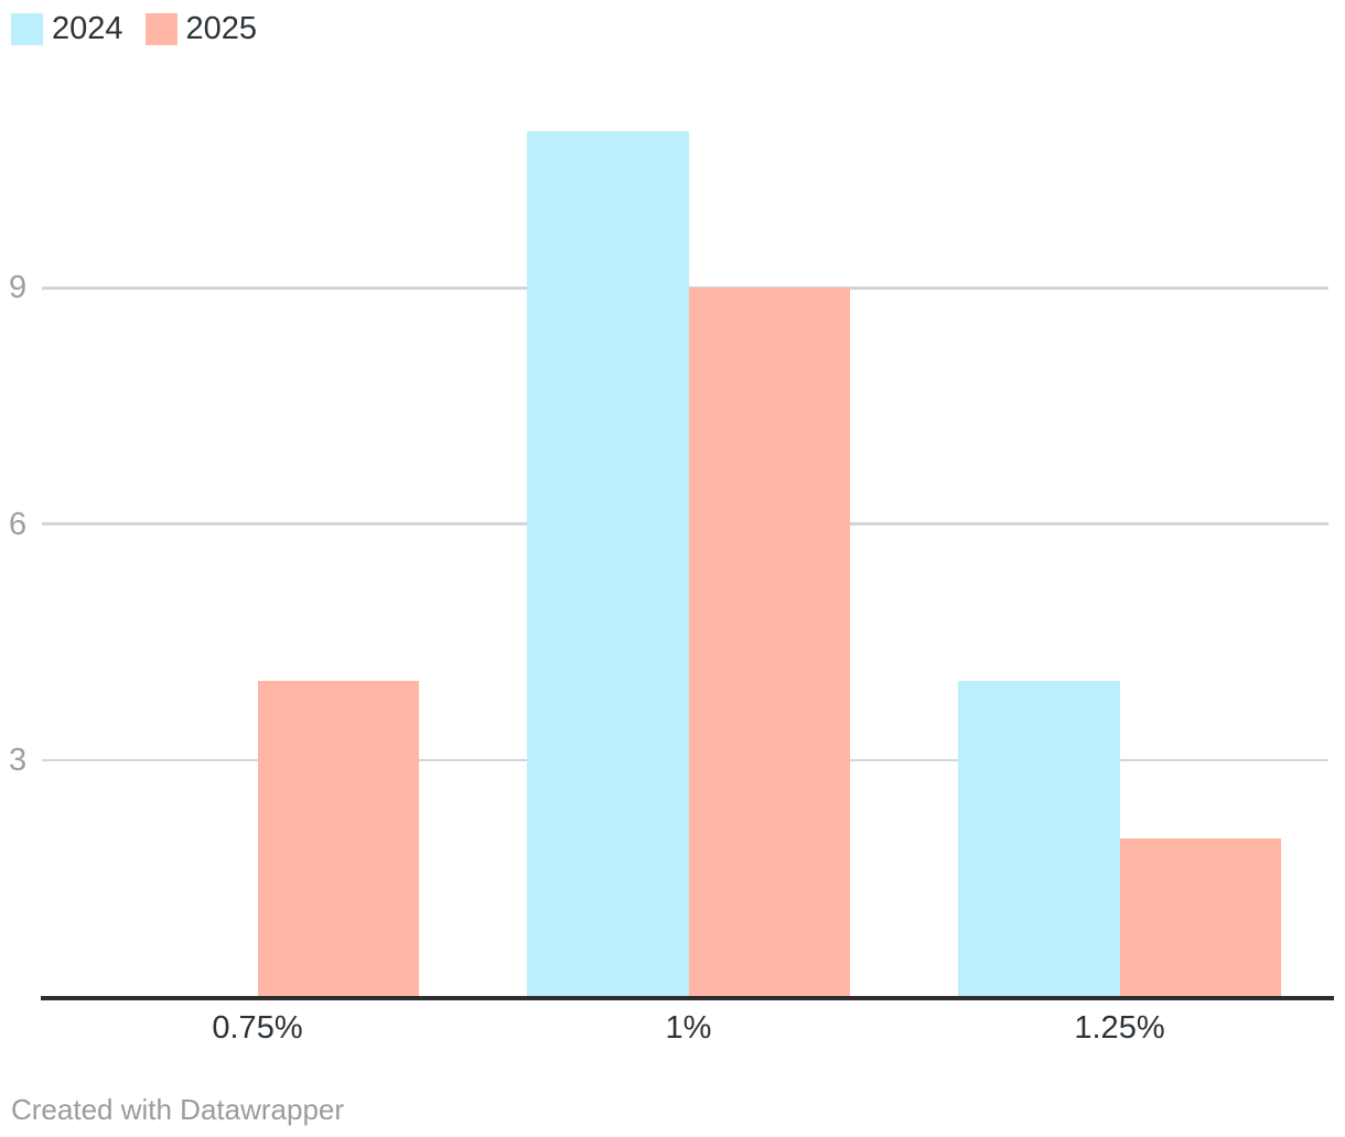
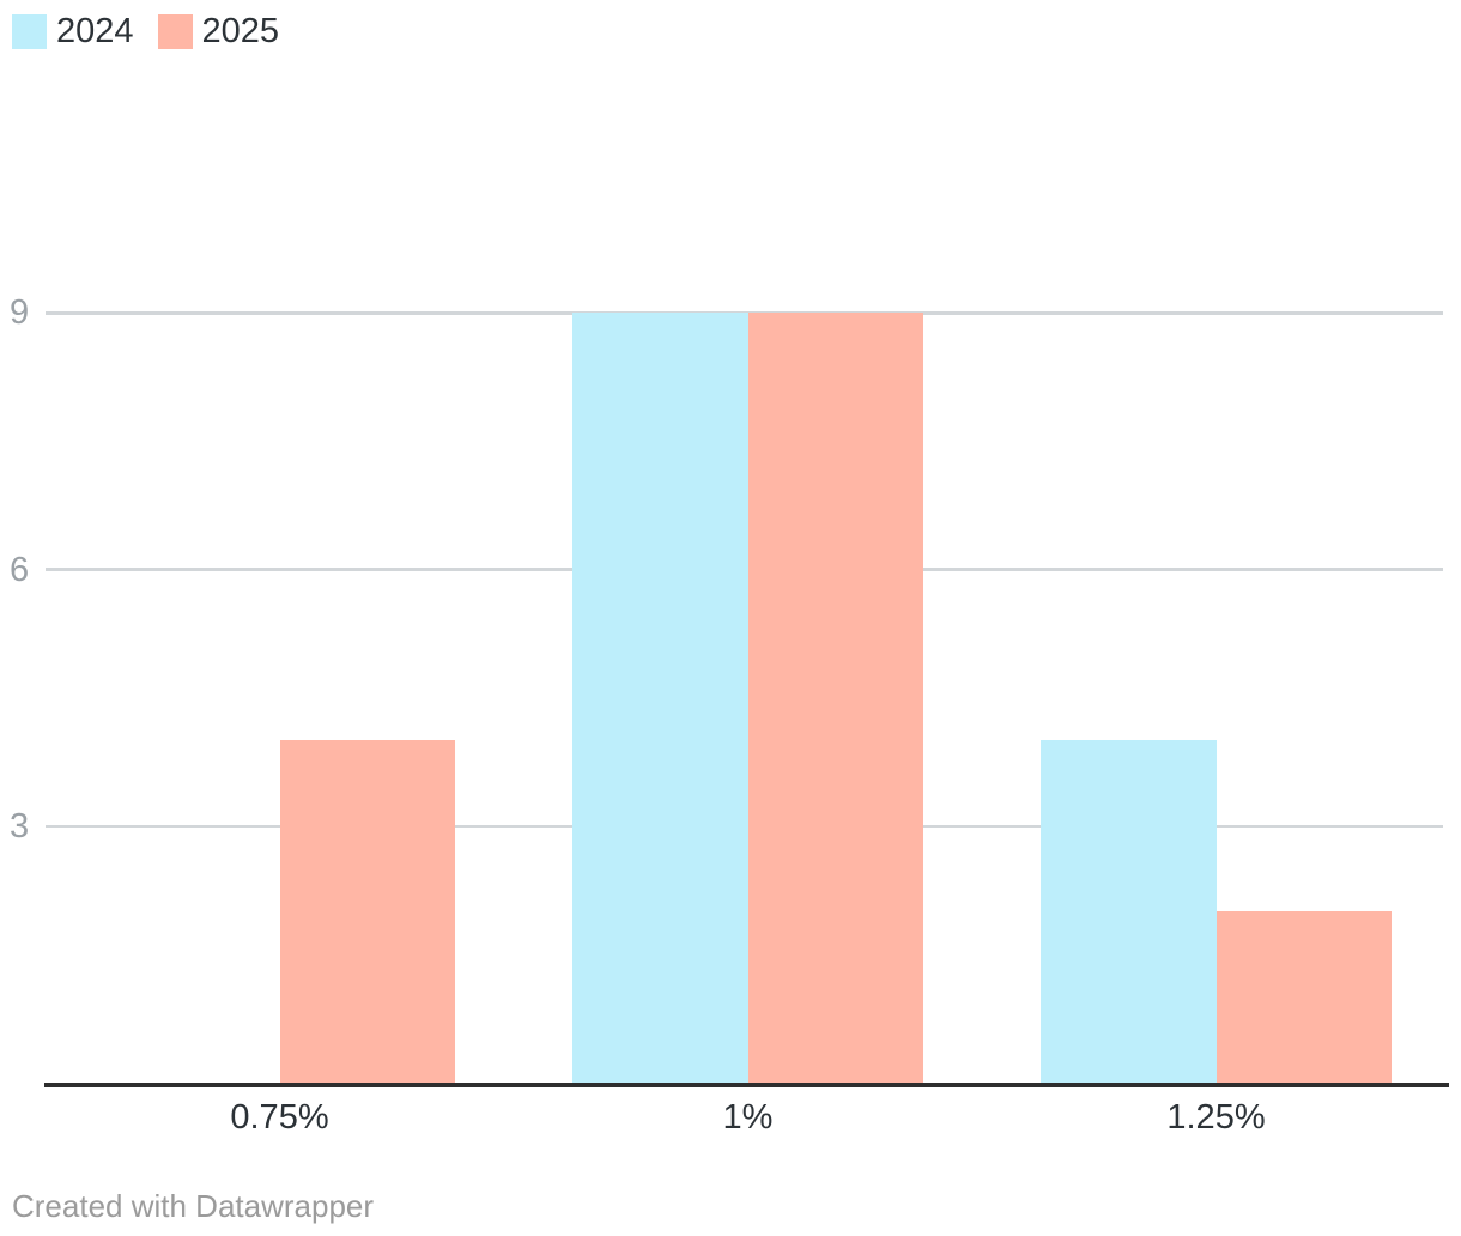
2024/1%: 11 -> 9
